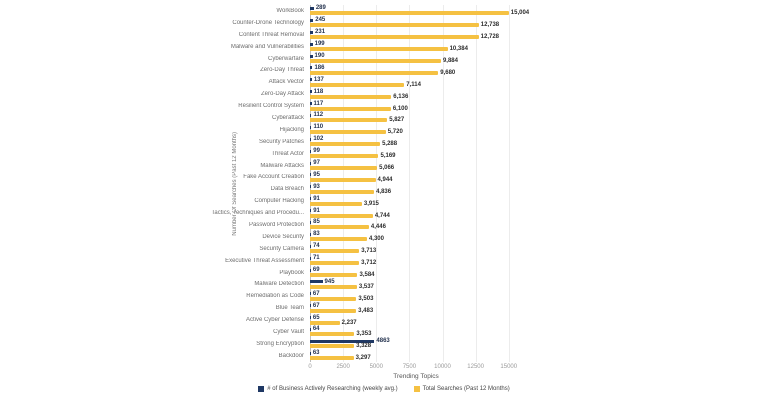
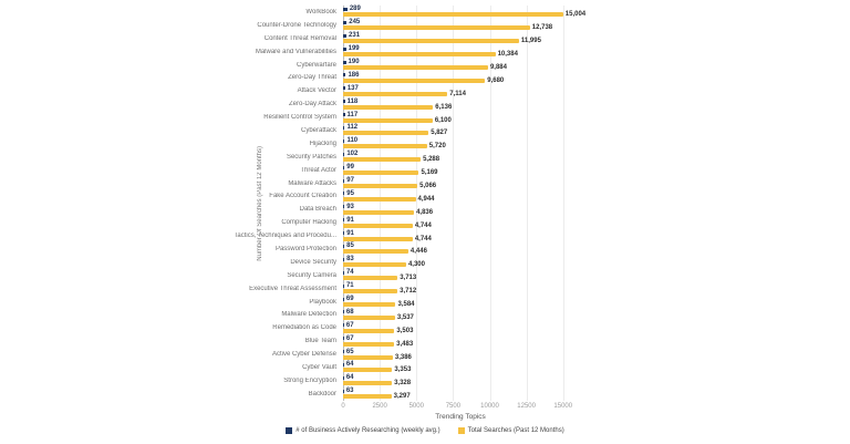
Total Searches (Past 12 Months)/Content Threat Removal: 12,728 -> 11,995
Total Searches (Past 12 Months)/Computer Hacking: 3,915 -> 4,744
# of Business Actively Researching (weekly avg.)/Malware Detection: 945 -> 68
Total Searches (Past 12 Months)/Active Cyber Defense: 2,237 -> 3,386
# of Business Actively Researching (weekly avg.)/Strong Encryption: 4863 -> 64
